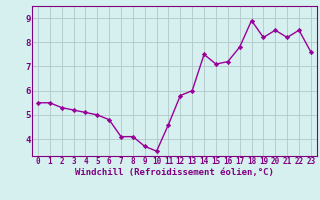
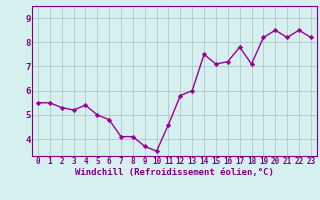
4: 5.1 -> 5.4
18: 8.9 -> 7.1
23: 7.6 -> 8.2
